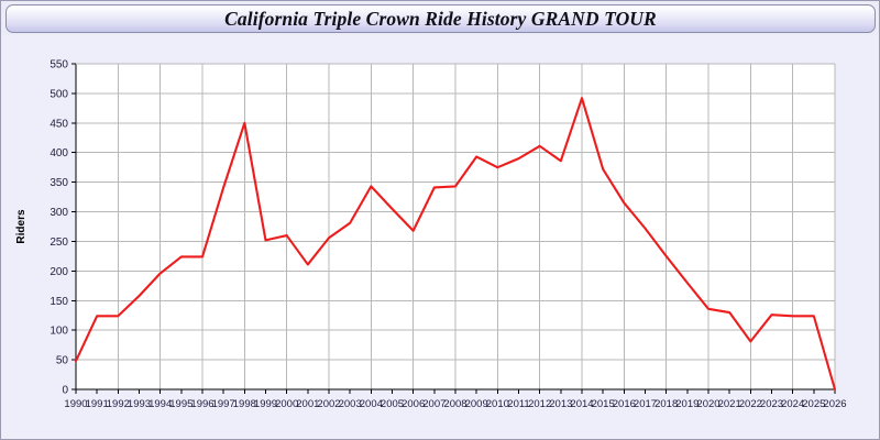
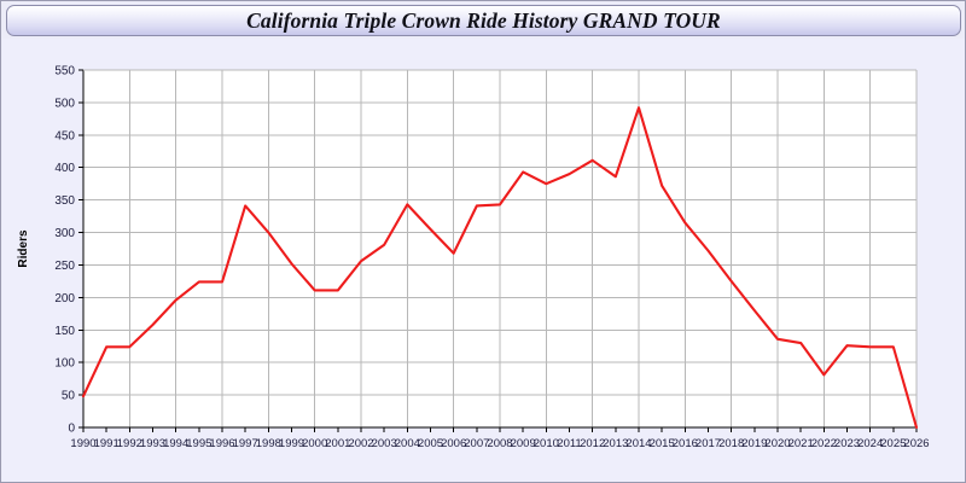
1998: 450 -> 300
2000: 260 -> 210
